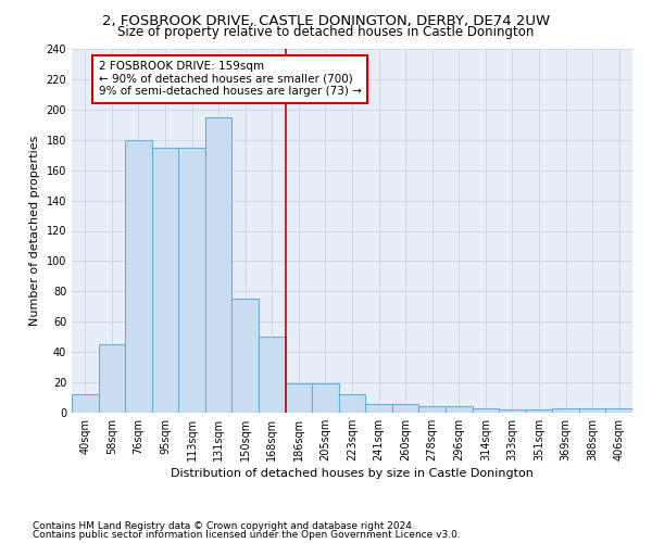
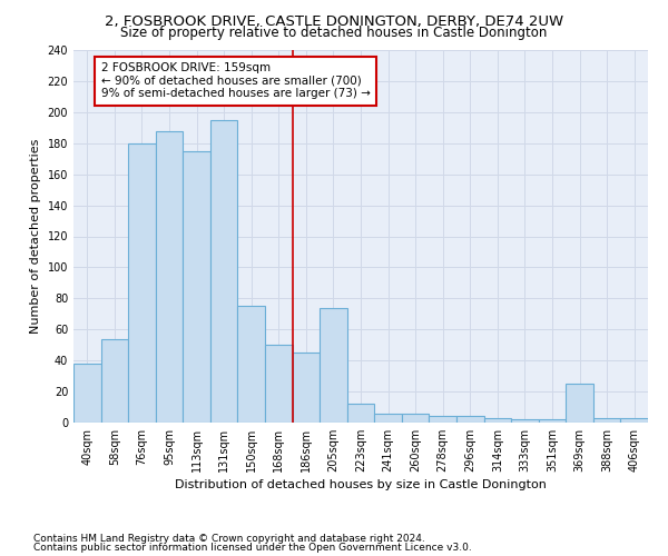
40sqm: 12 -> 38
58sqm: 45 -> 54
95sqm: 175 -> 188
186sqm: 19 -> 45
205sqm: 19 -> 74
369sqm: 3 -> 25
